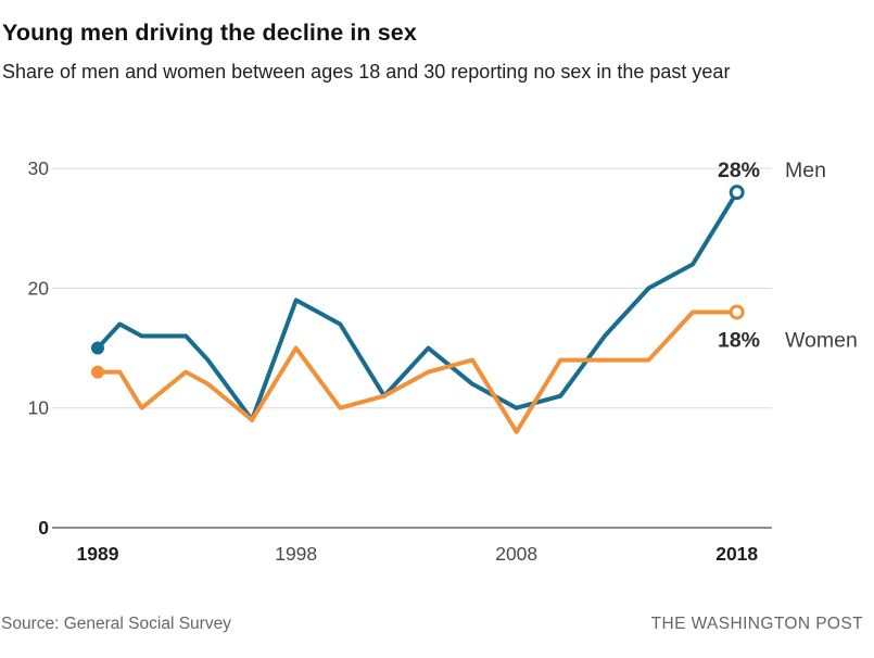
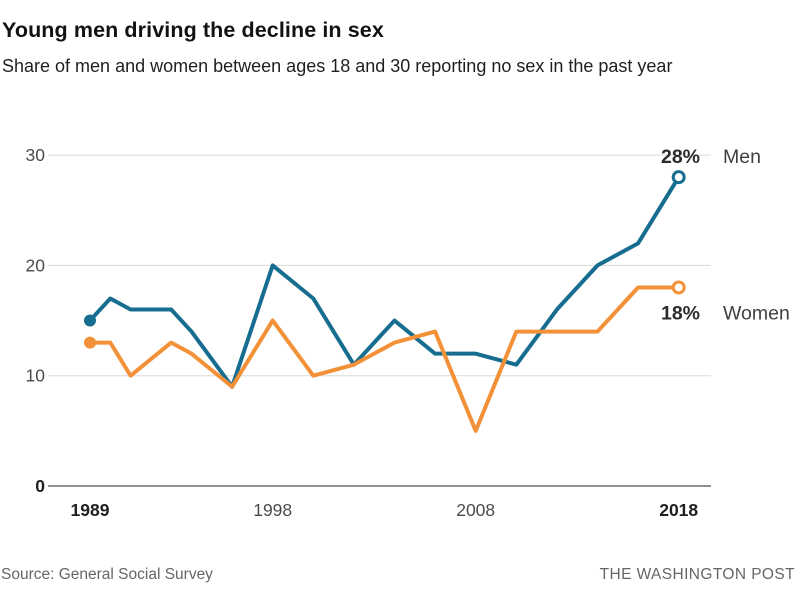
Men/1998: 19 -> 20
Men/2008: 10 -> 12
Women/2008: 8 -> 5
